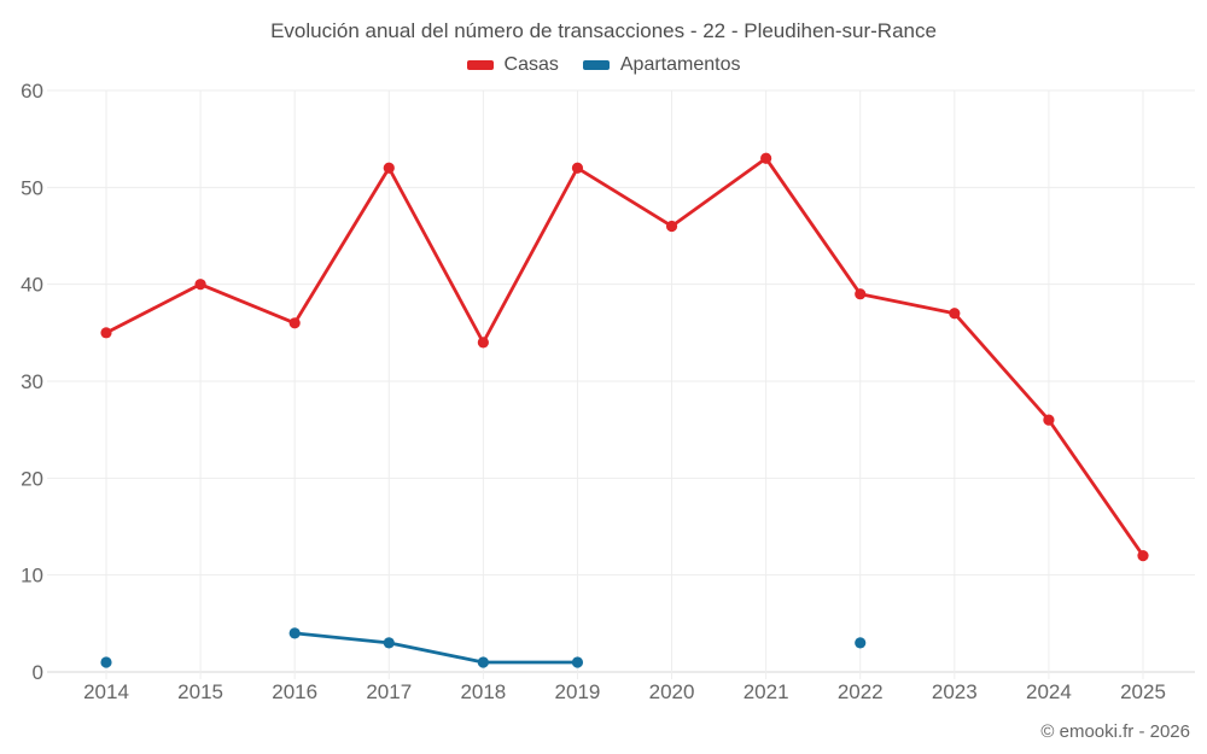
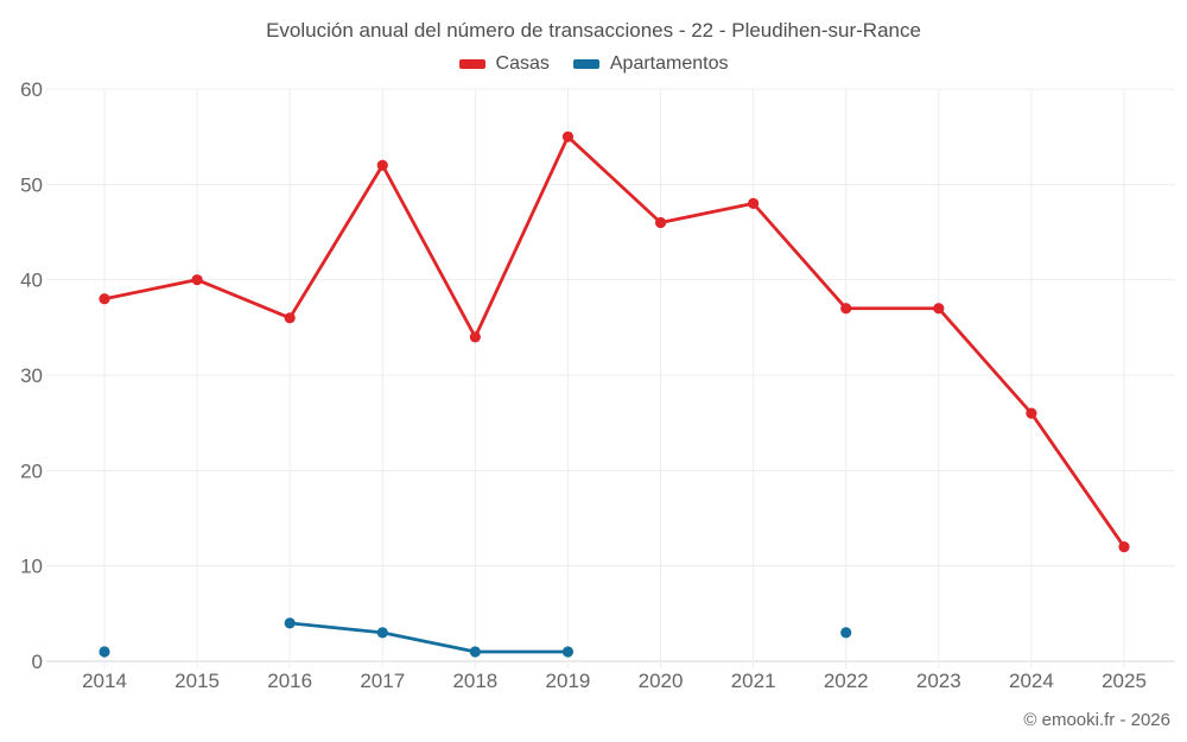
Casas/2014: 35 -> 38
Casas/2019: 52 -> 55
Casas/2021: 53 -> 48
Casas/2022: 39 -> 37
